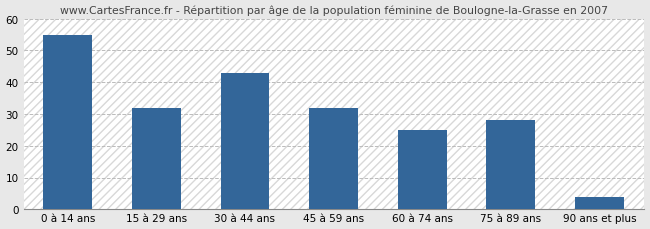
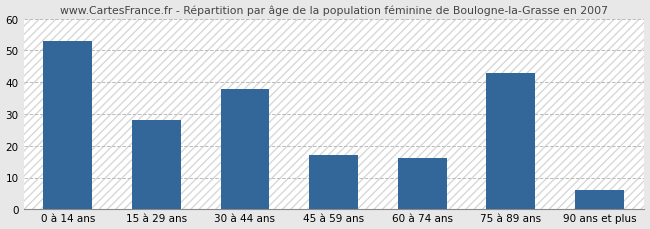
0 à 14 ans: 55 -> 53
15 à 29 ans: 32 -> 28
30 à 44 ans: 43 -> 38
45 à 59 ans: 32 -> 17
60 à 74 ans: 25 -> 16
75 à 89 ans: 28 -> 43
90 ans et plus: 4 -> 6
